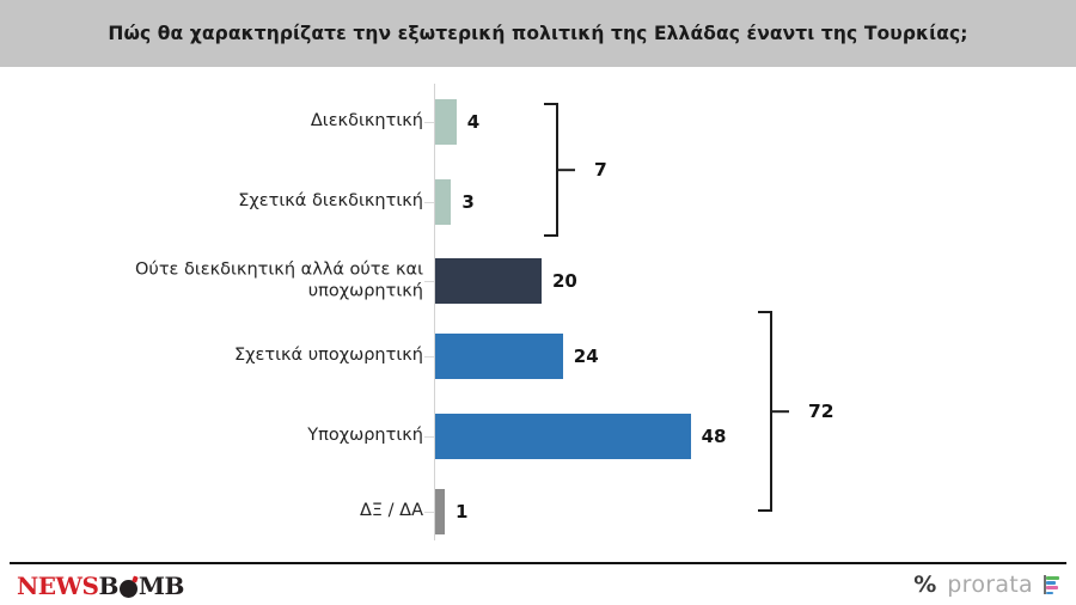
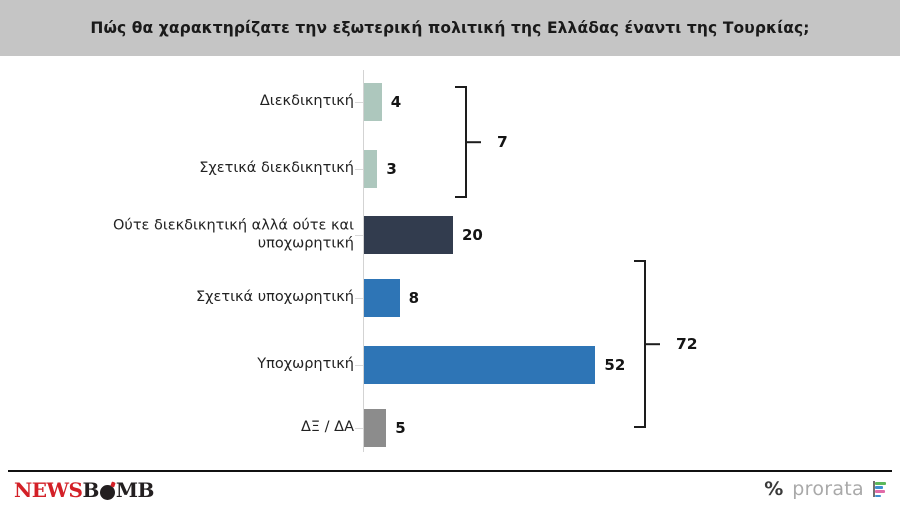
Σχετικά υποχωρητική: 24 -> 8
Υποχωρητική: 48 -> 52
ΔΞ / ΔΑ: 1 -> 5
